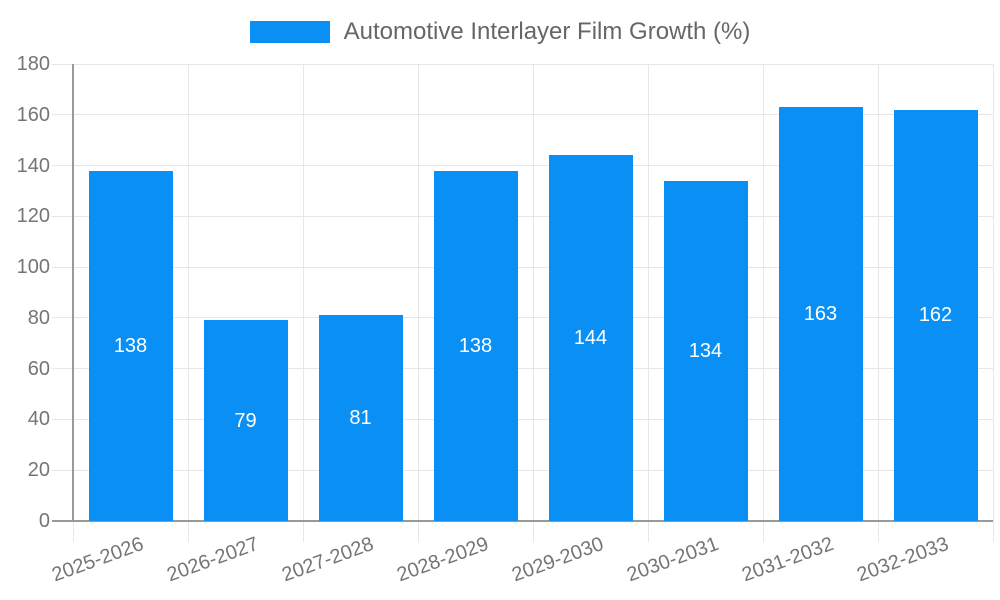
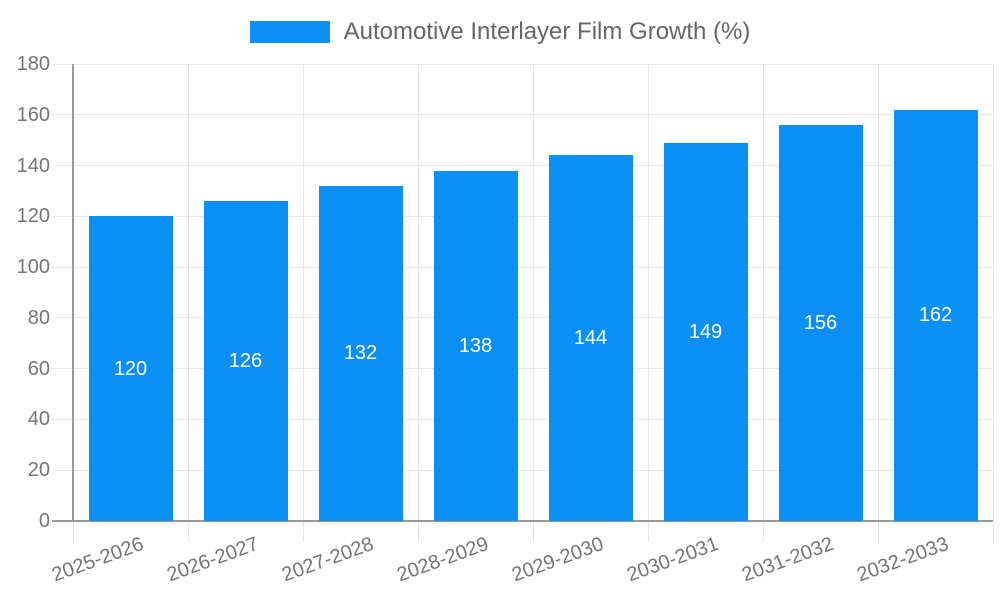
2025-2026: 138 -> 120
2026-2027: 79 -> 126
2027-2028: 81 -> 132
2030-2031: 134 -> 149
2031-2032: 163 -> 156
